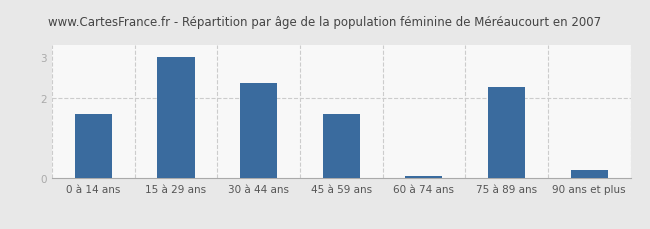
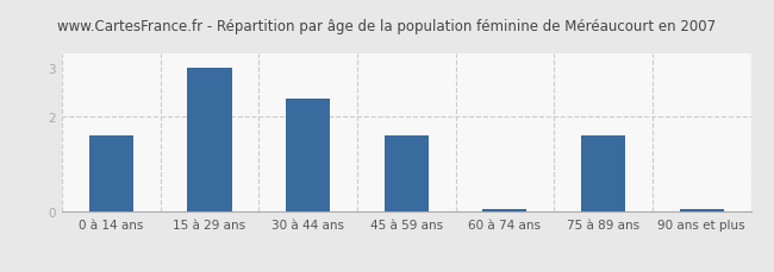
75 à 89 ans: 2.25 -> 1.60
90 ans et plus: 0.20 -> 0.05
